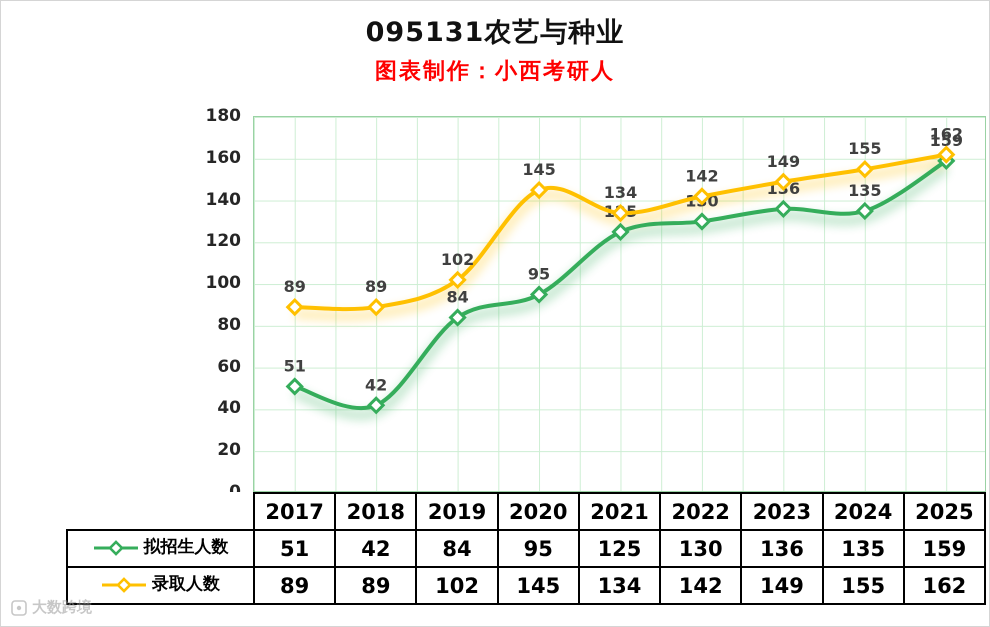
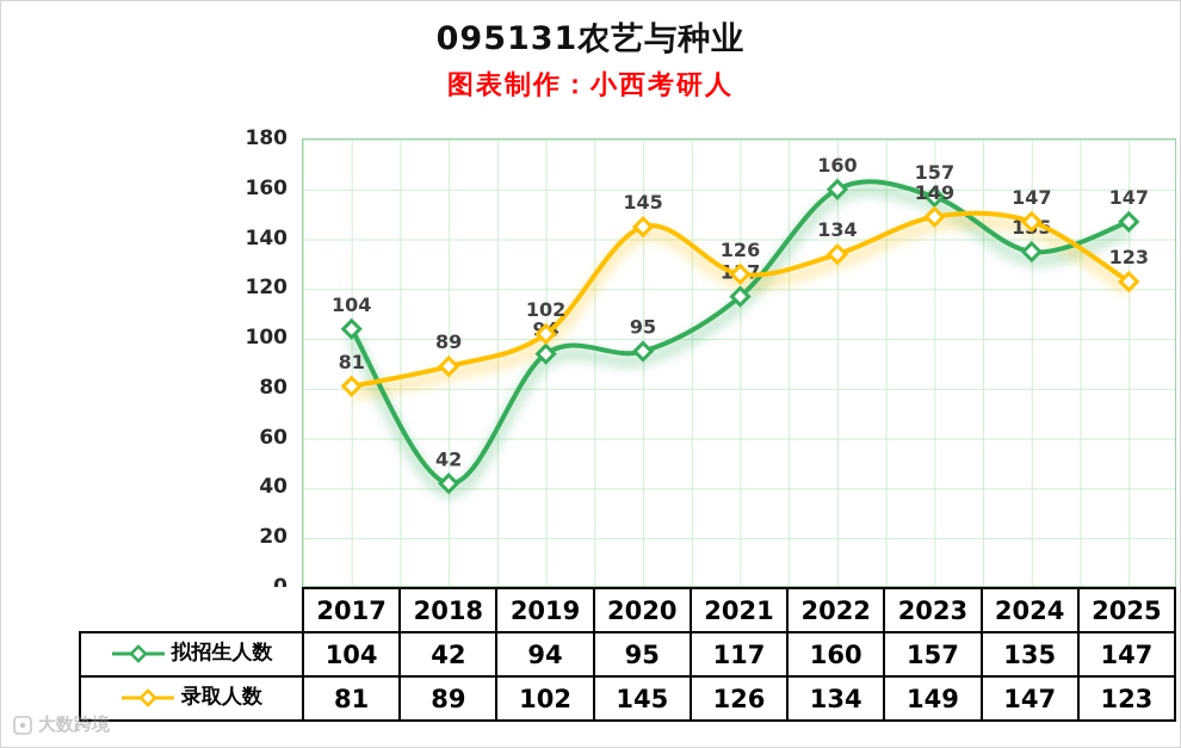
拟招生人数/2017: 51 -> 104
录取人数/2017: 89 -> 81
拟招生人数/2019: 84 -> 94
拟招生人数/2021: 125 -> 117
录取人数/2021: 134 -> 126
拟招生人数/2022: 130 -> 160
录取人数/2022: 142 -> 134
拟招生人数/2023: 136 -> 157
录取人数/2024: 155 -> 147
拟招生人数/2025: 159 -> 147
录取人数/2025: 162 -> 123
